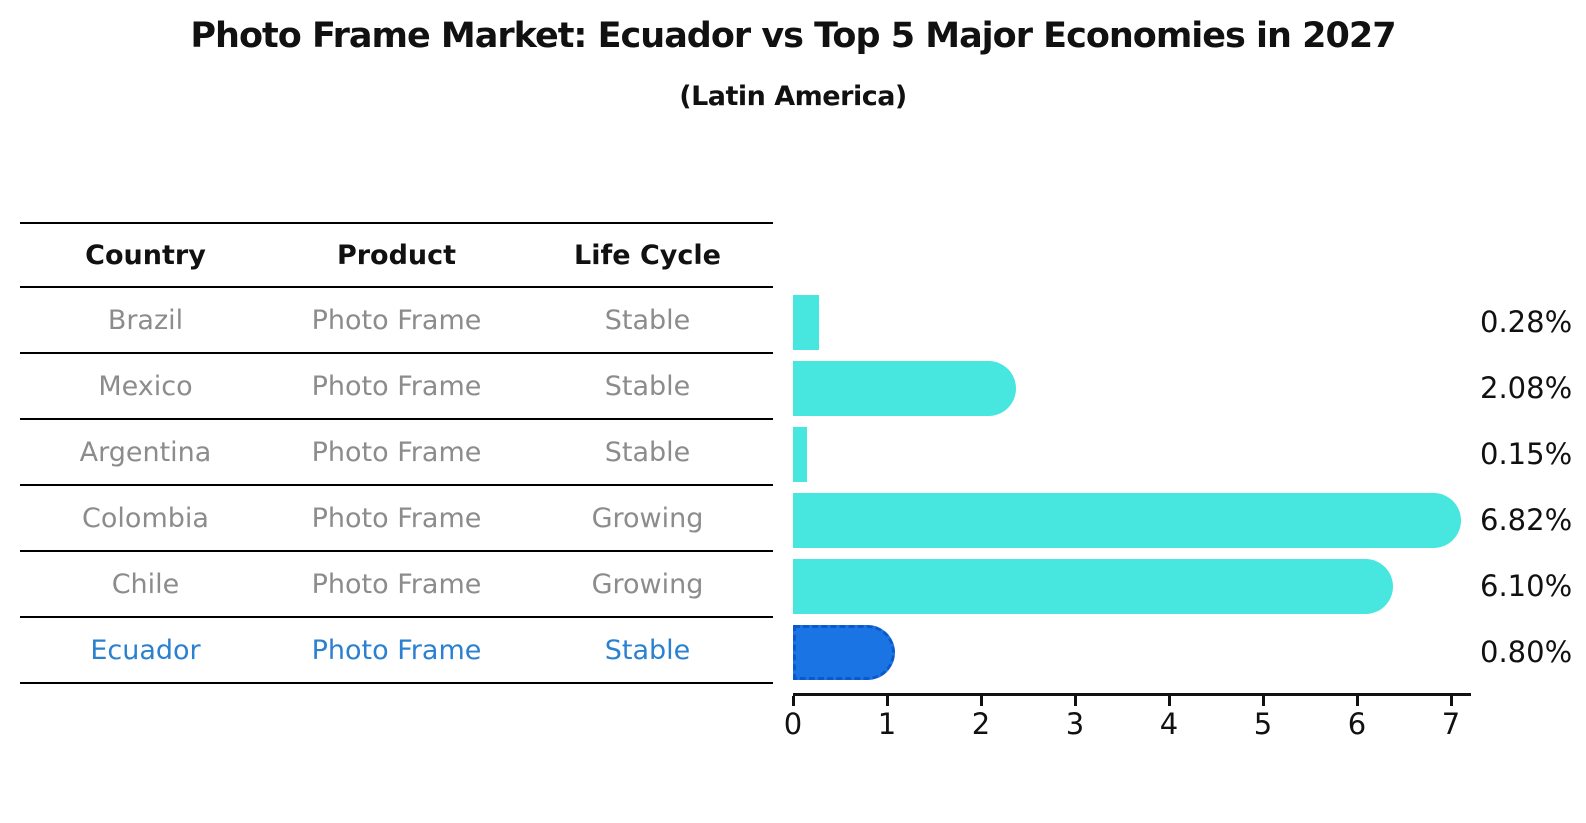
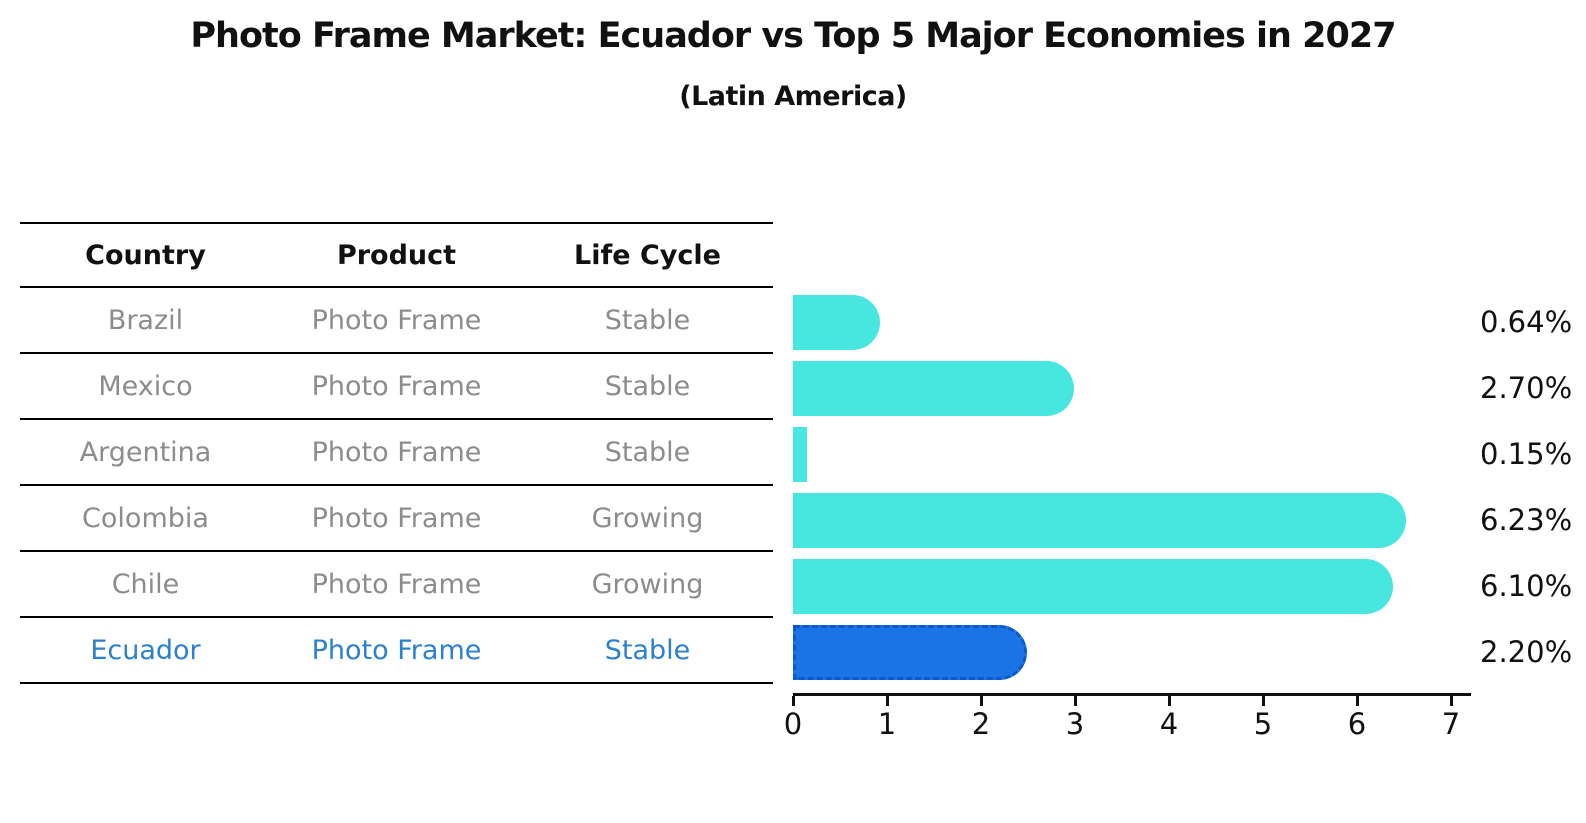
Brazil: 0.28% -> 0.64%
Mexico: 2.08% -> 2.70%
Colombia: 6.82% -> 6.23%
Ecuador: 0.80% -> 2.20%
